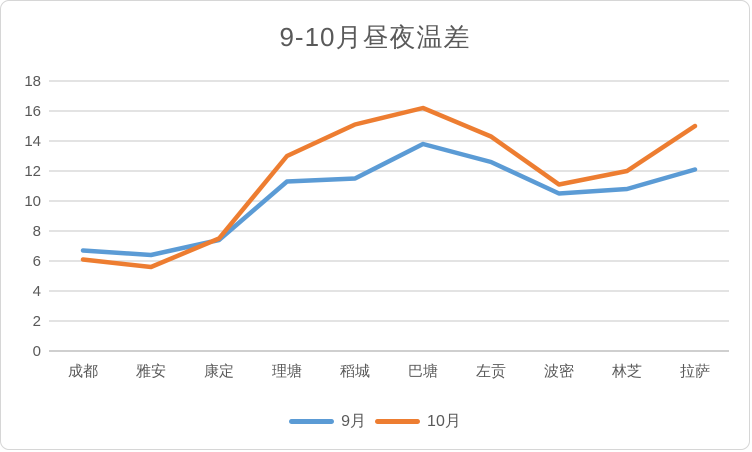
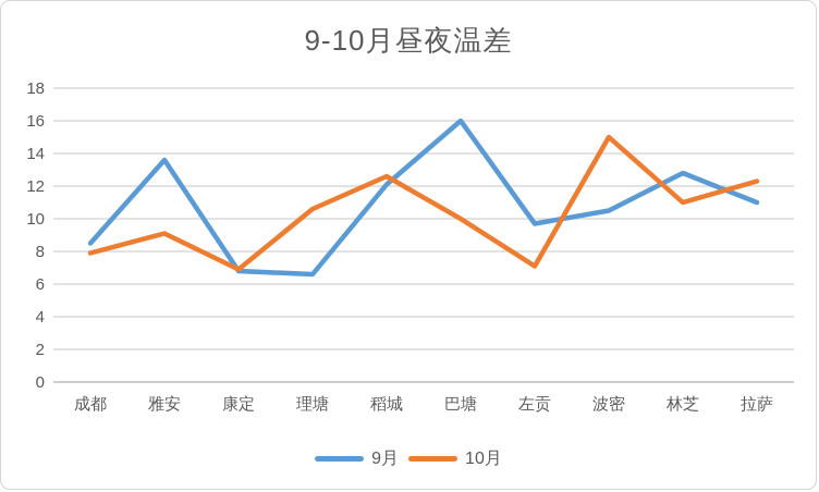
9月/成都: 6.7 -> 8.5
10月/成都: 6.1 -> 7.9
9月/雅安: 6.4 -> 13.6
10月/雅安: 5.6 -> 9.1
9月/康定: 7.4 -> 6.8
10月/康定: 7.5 -> 6.9
9月/理塘: 11.3 -> 6.6
10月/理塘: 13.0 -> 10.6
9月/稻城: 11.5 -> 12.1
10月/稻城: 15.1 -> 12.6
9月/巴塘: 13.8 -> 16.0
10月/巴塘: 16.2 -> 10.0
9月/左贡: 12.6 -> 9.7
10月/左贡: 14.3 -> 7.1
10月/波密: 11.1 -> 15.0
9月/林芝: 10.8 -> 12.8
10月/林芝: 12.0 -> 11.0
9月/拉萨: 12.1 -> 11.0
10月/拉萨: 15.0 -> 12.3
